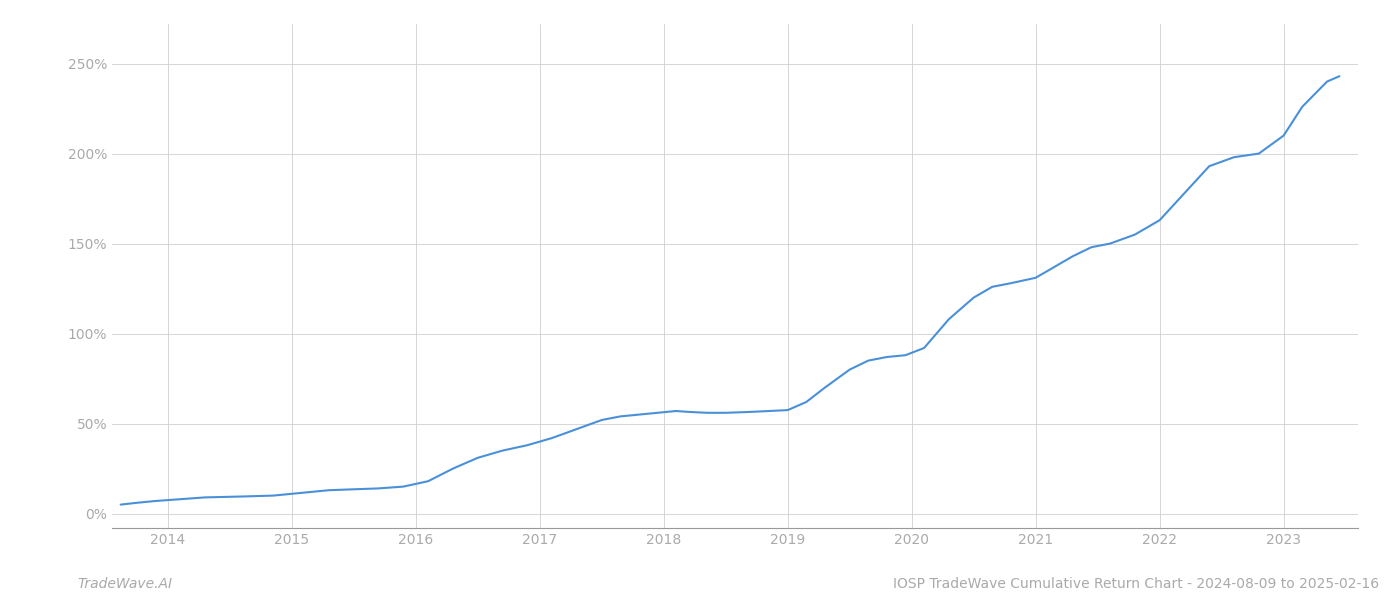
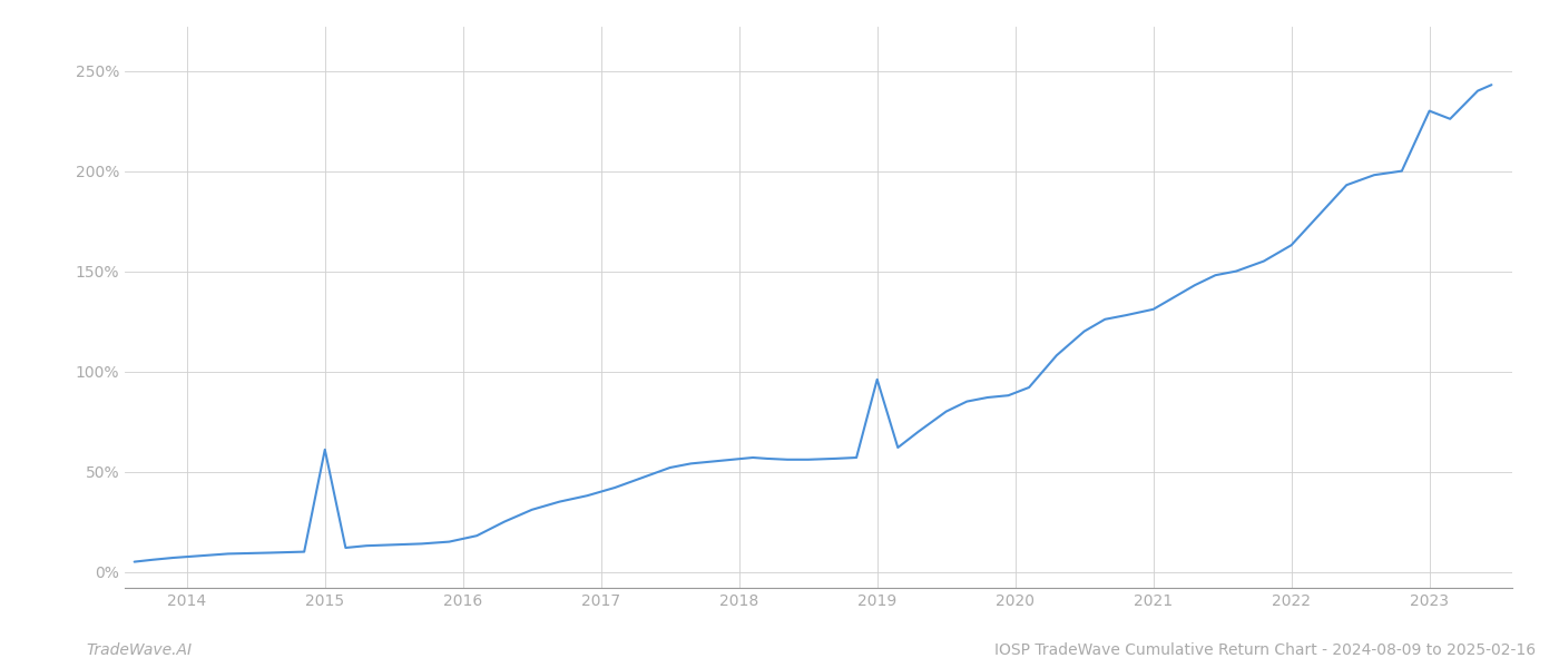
2015: 11% -> 61%
2019: 58% -> 96%
2023: 210% -> 230%
